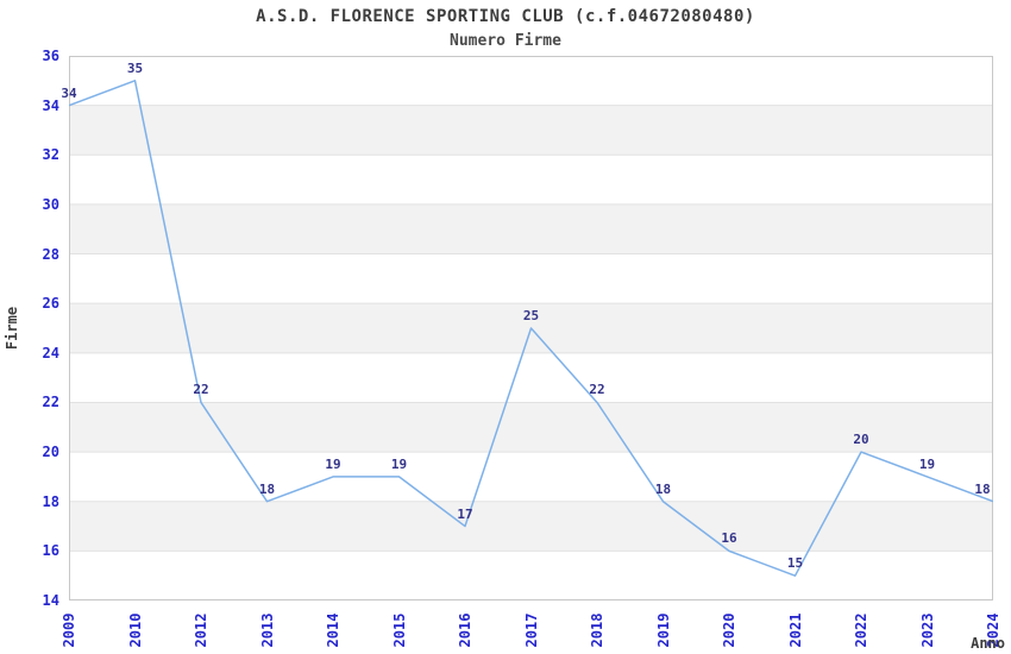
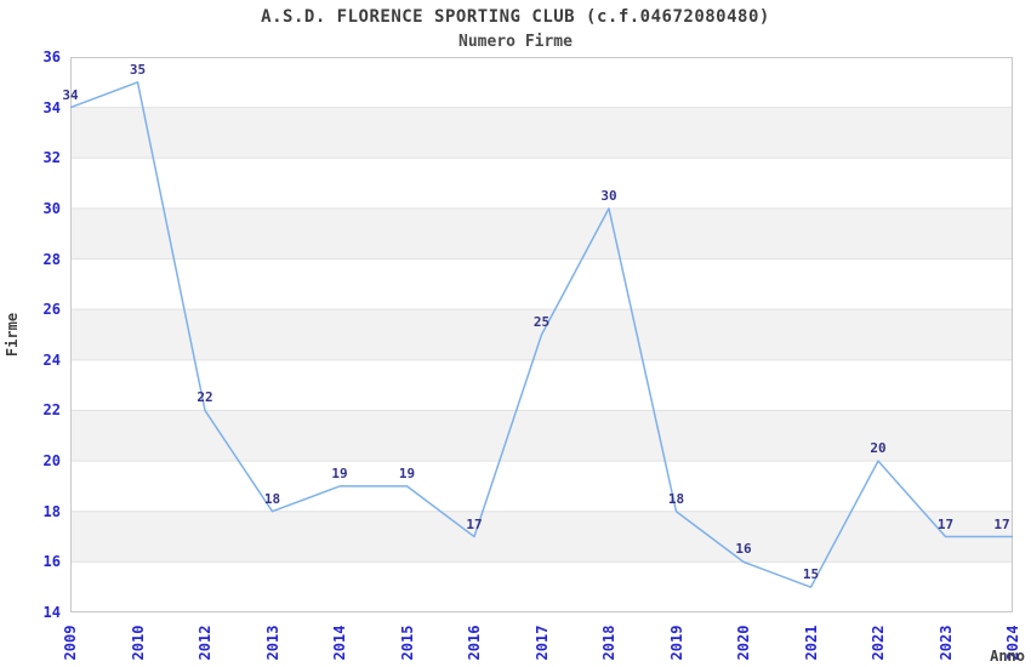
2018: 22 -> 30
2023: 19 -> 17
2024: 18 -> 17
